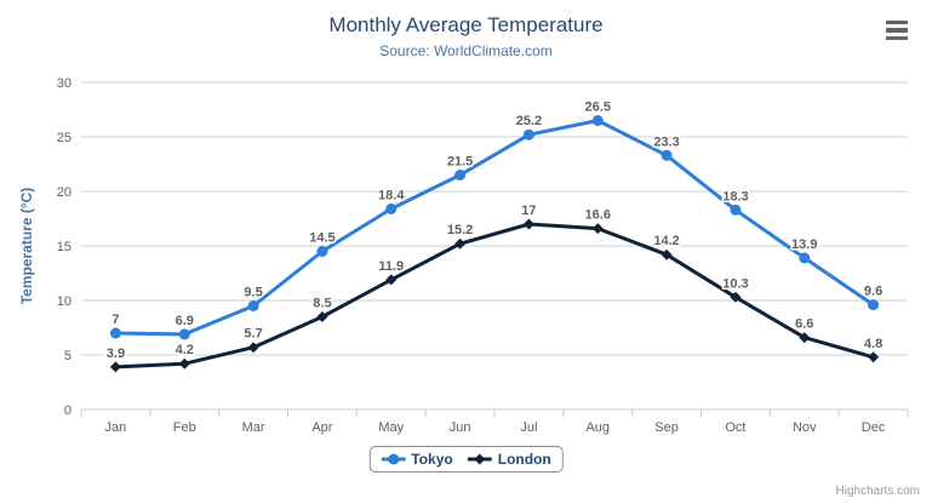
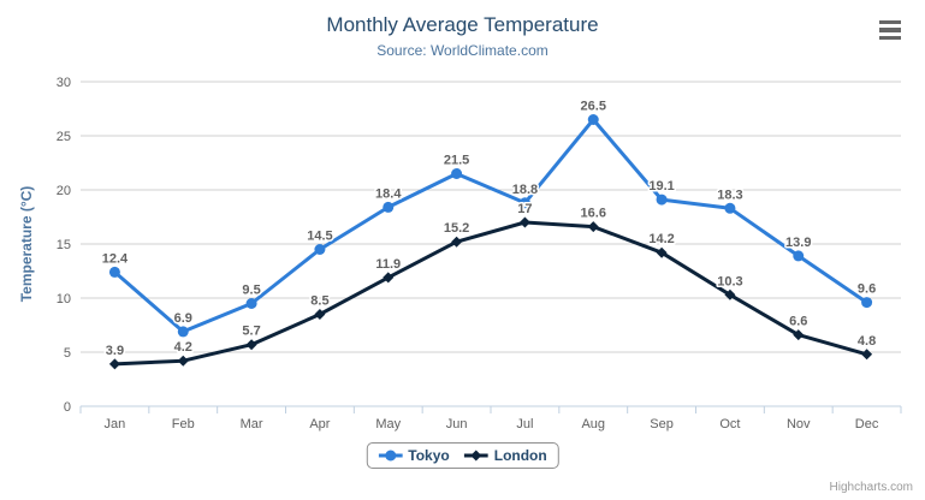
Tokyo/Jan: 7 -> 12.4
Tokyo/Jul: 25.2 -> 18.8
Tokyo/Sep: 23.3 -> 19.1
